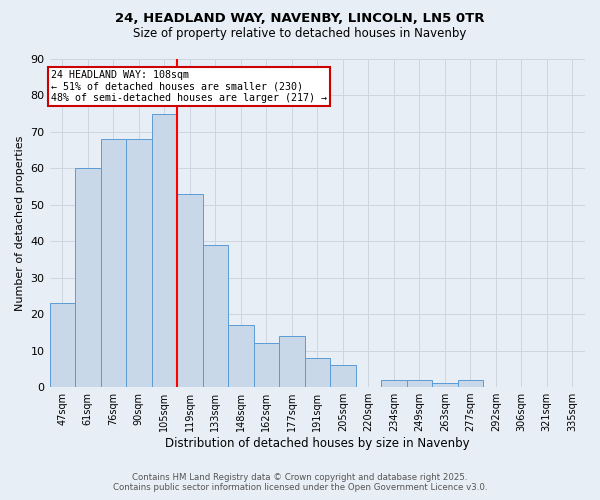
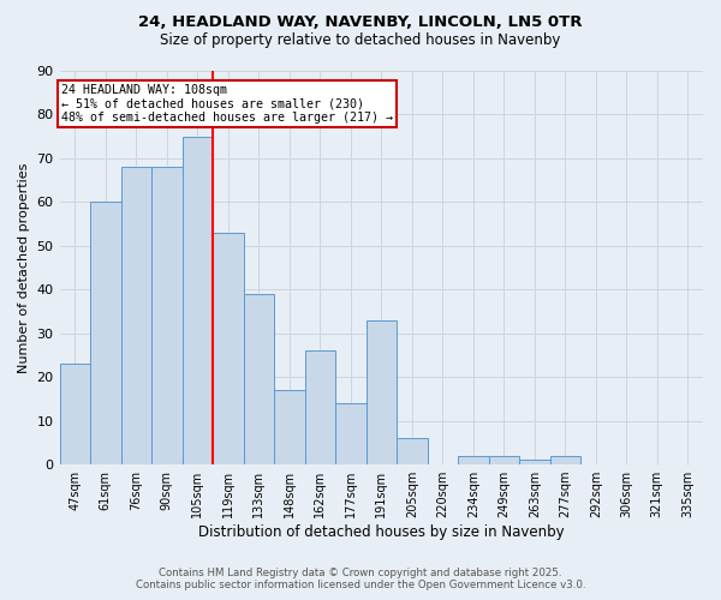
162sqm: 12 -> 26
191sqm: 8 -> 33
